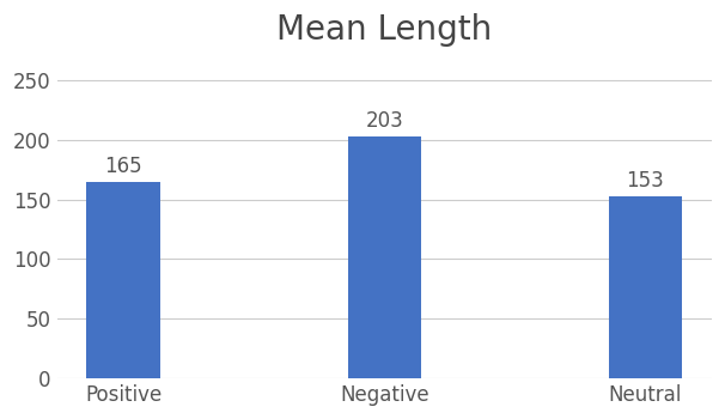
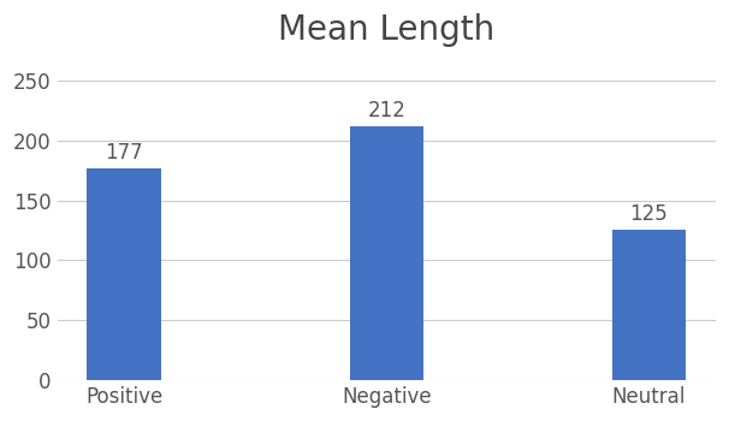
Positive: 165 -> 177
Negative: 203 -> 212
Neutral: 153 -> 125
